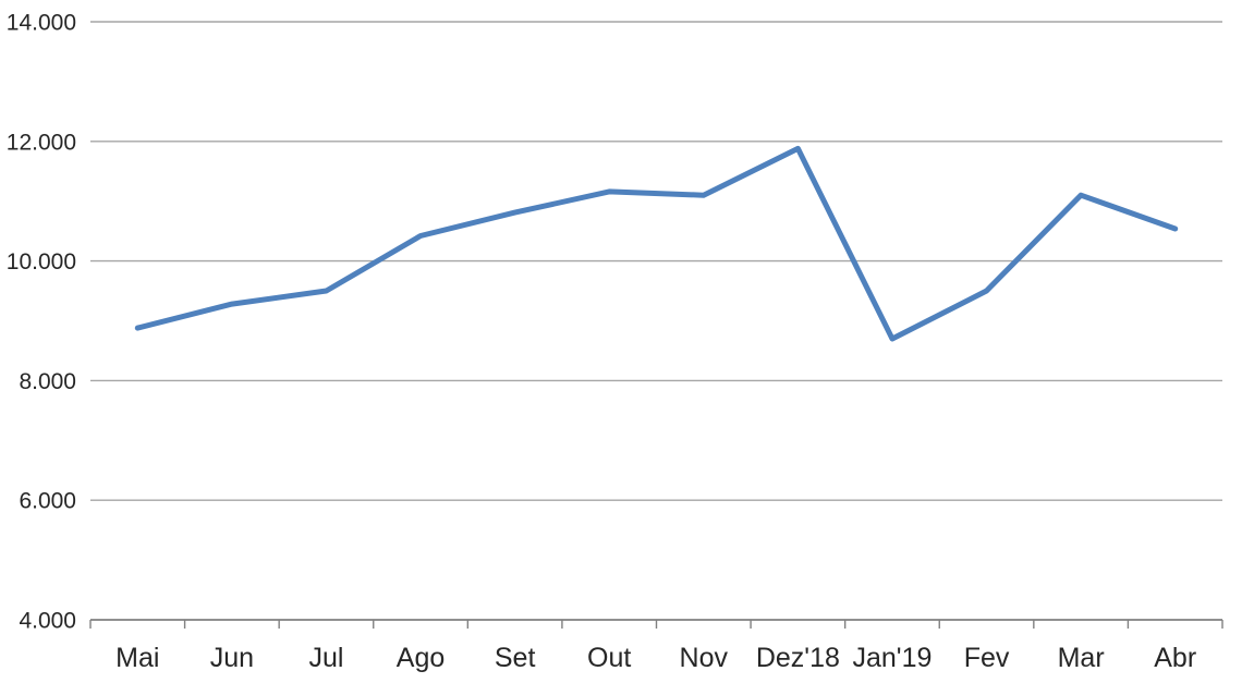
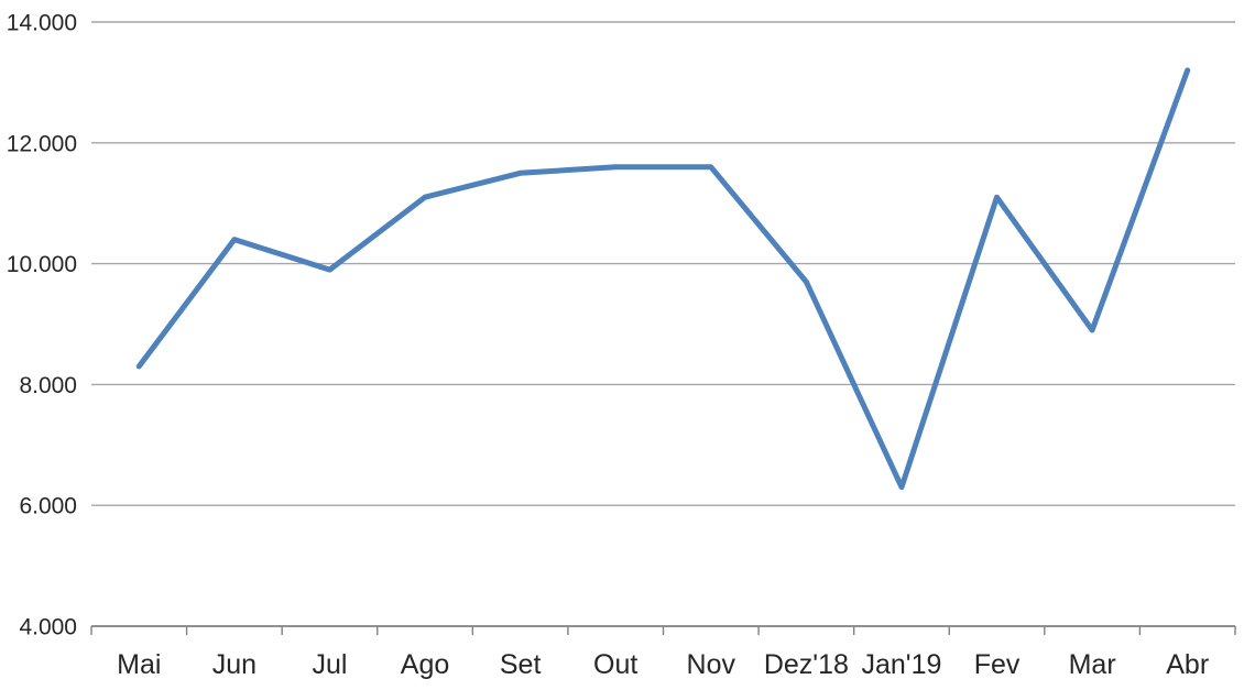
Mai: 8900 -> 8300
Jun: 9300 -> 10400
Jul: 9500 -> 9900
Ago: 10400 -> 11100
Set: 10800 -> 11500
Out: 11200 -> 11600
Nov: 11100 -> 11600
Dez'18: 11900 -> 9700
Jan'19: 8700 -> 6300
Fev: 9500 -> 11100
Mar: 11100 -> 8900
Abr: 10500 -> 13200
